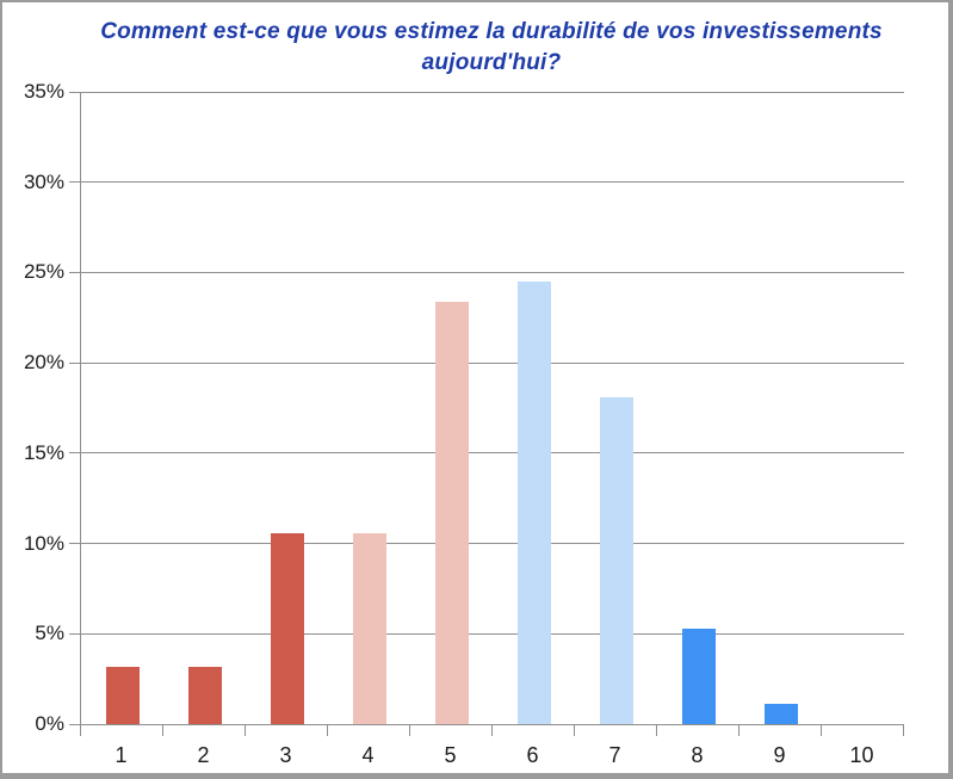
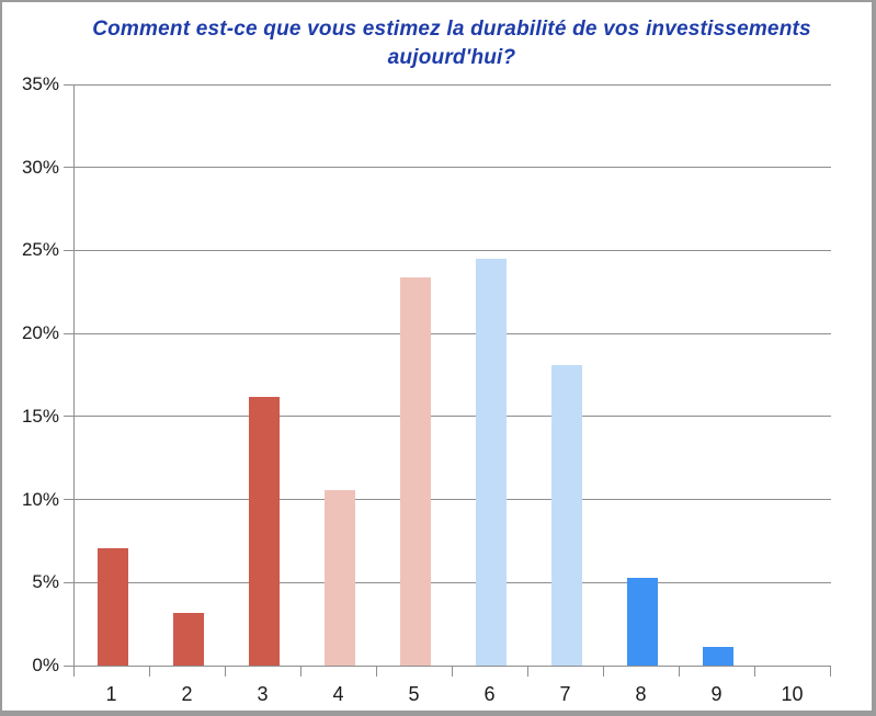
1: 3.2% -> 7.1%
3: 10.6% -> 16.2%
